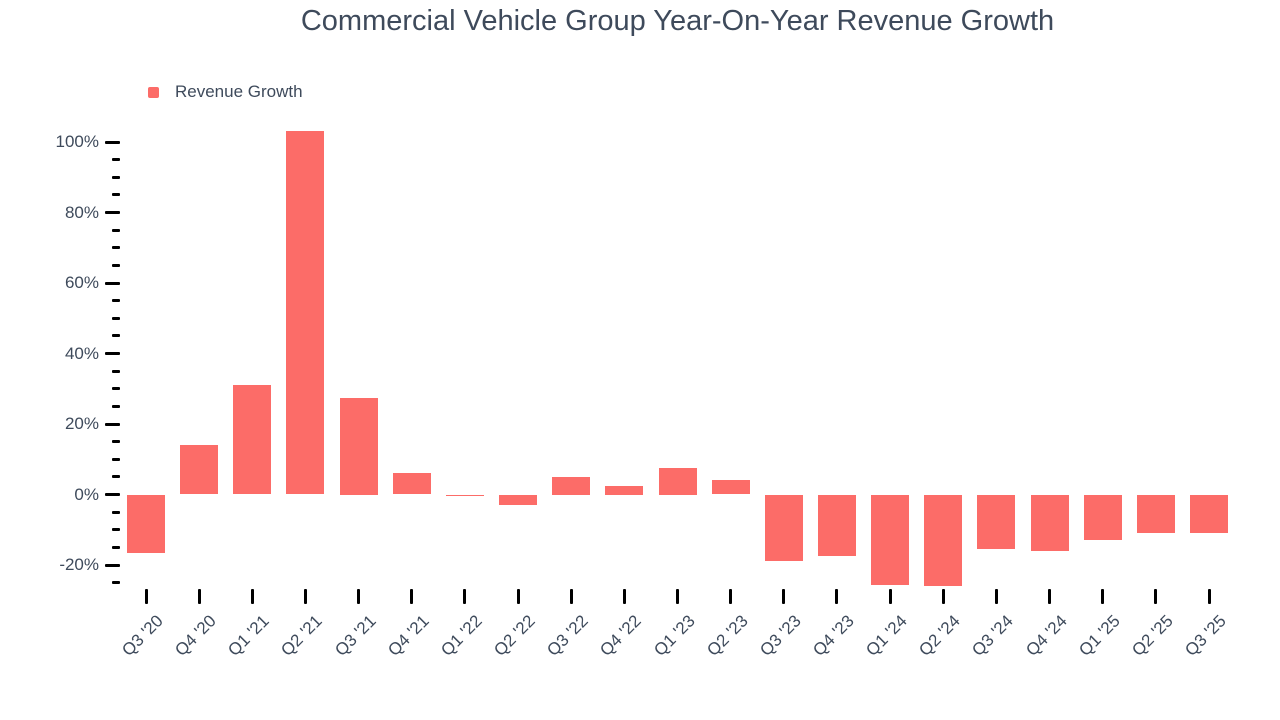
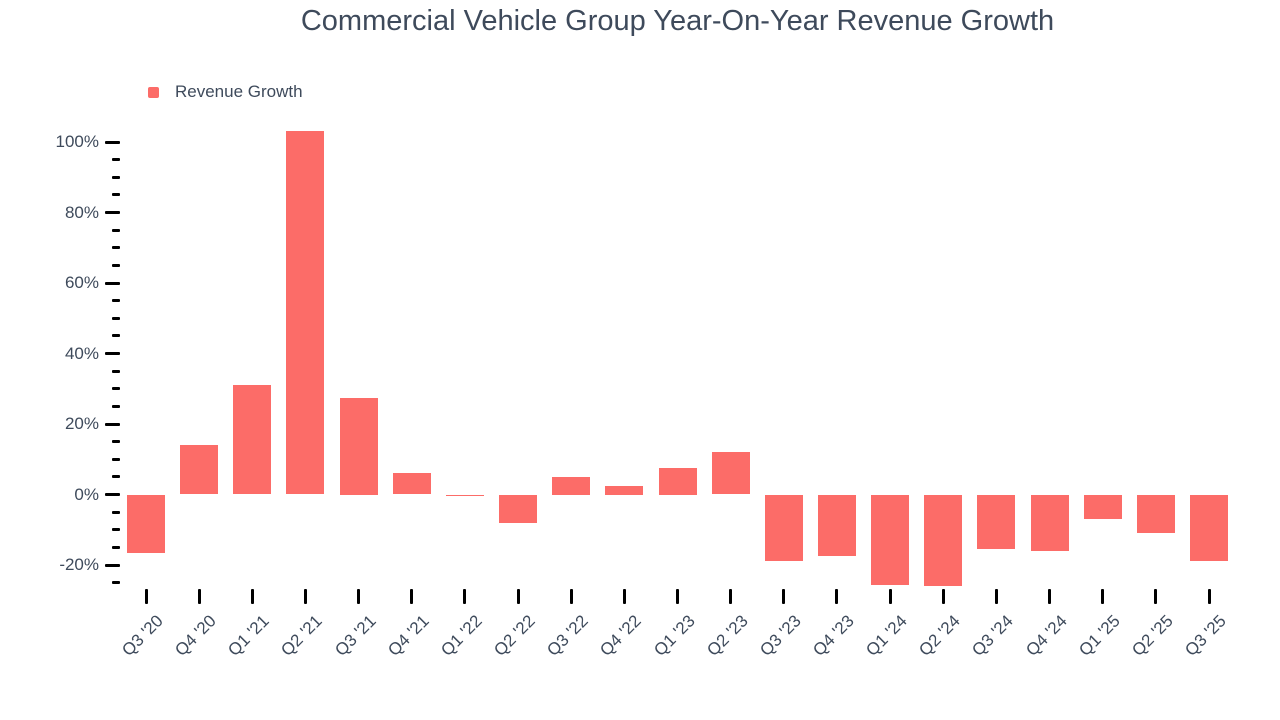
Q2 '22: -3% -> -8%
Q2 '23: 4% -> 12%
Q1 '25: -13% -> -7%
Q3 '25: -11% -> -19%
